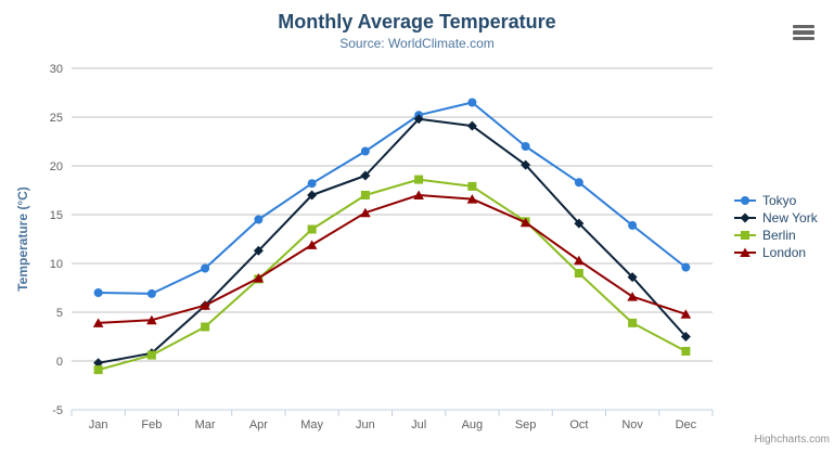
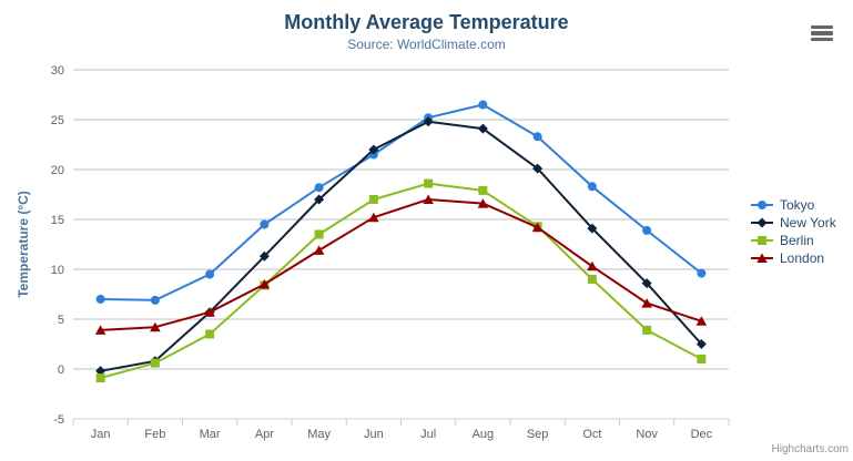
New York/Jun: 19 -> 22
Tokyo/Sep: 22 -> 23
